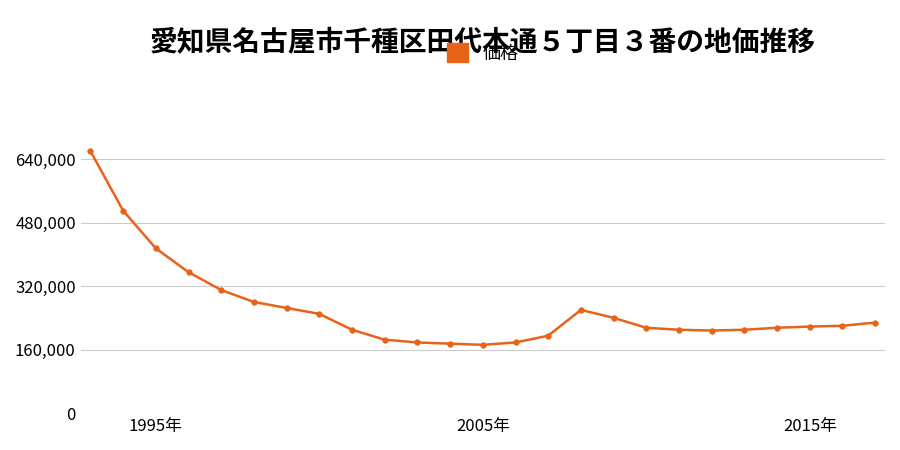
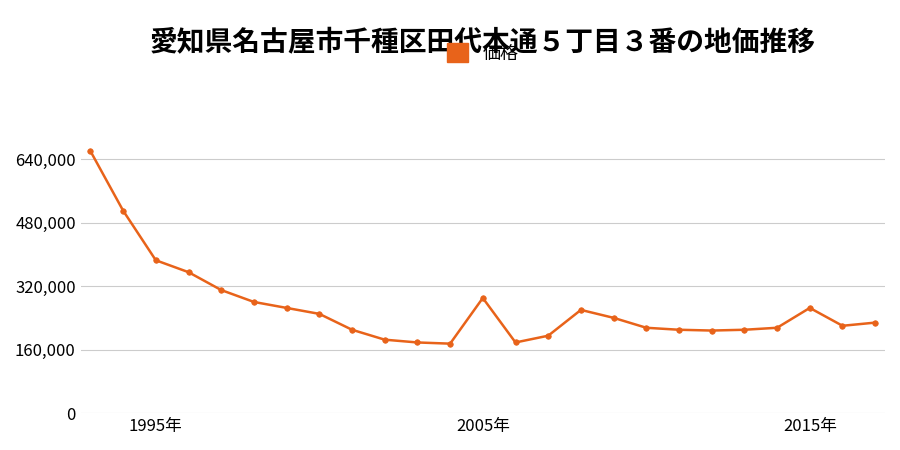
1995年: 415,000 -> 385,000
2005年: 172,000 -> 290,000
2015年: 218,000 -> 265,000
